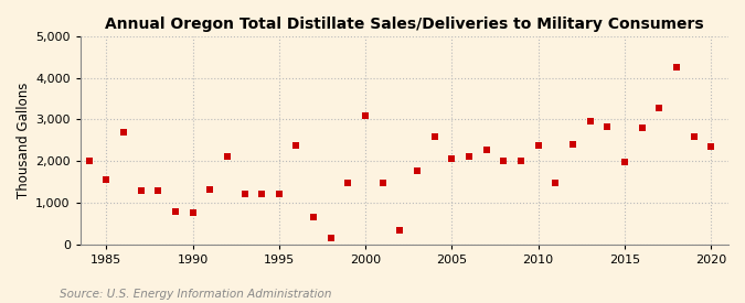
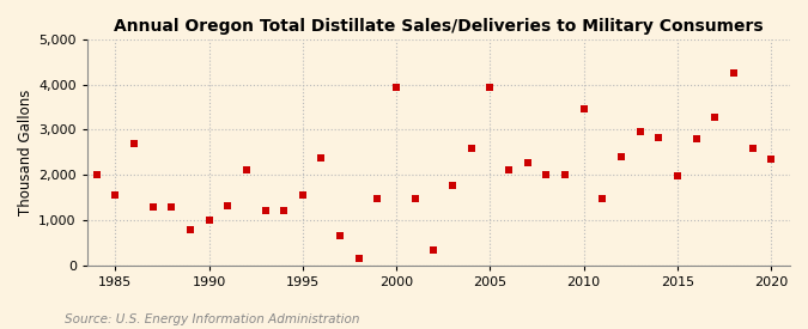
1990: 760 -> 1,000
1995: 1,200 -> 1,550
2000: 3,100 -> 3,950
2005: 2,050 -> 3,950
2010: 2,380 -> 3,450
